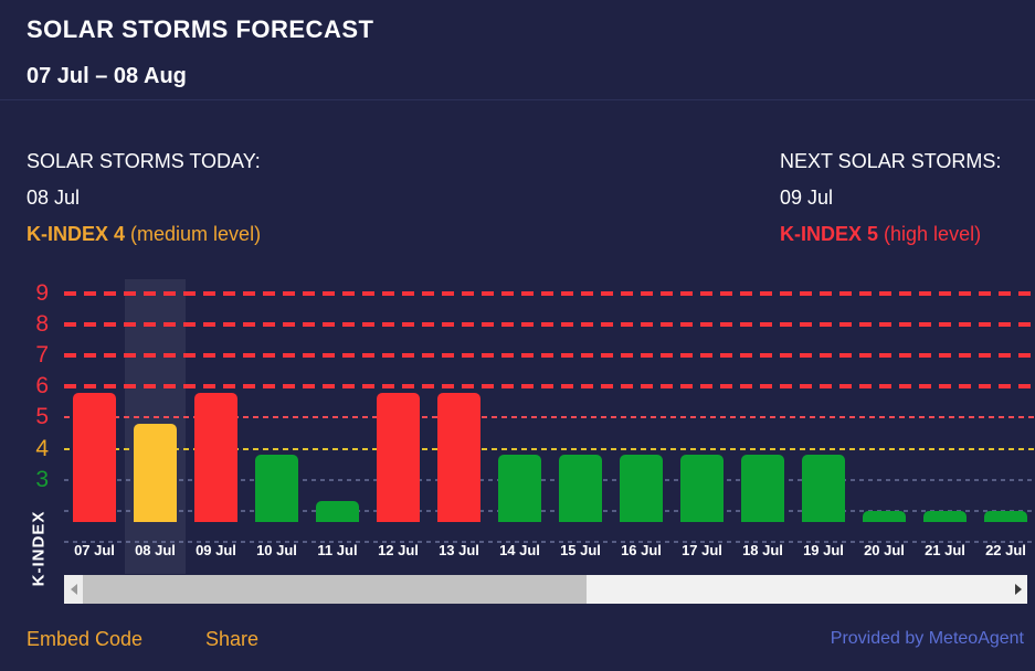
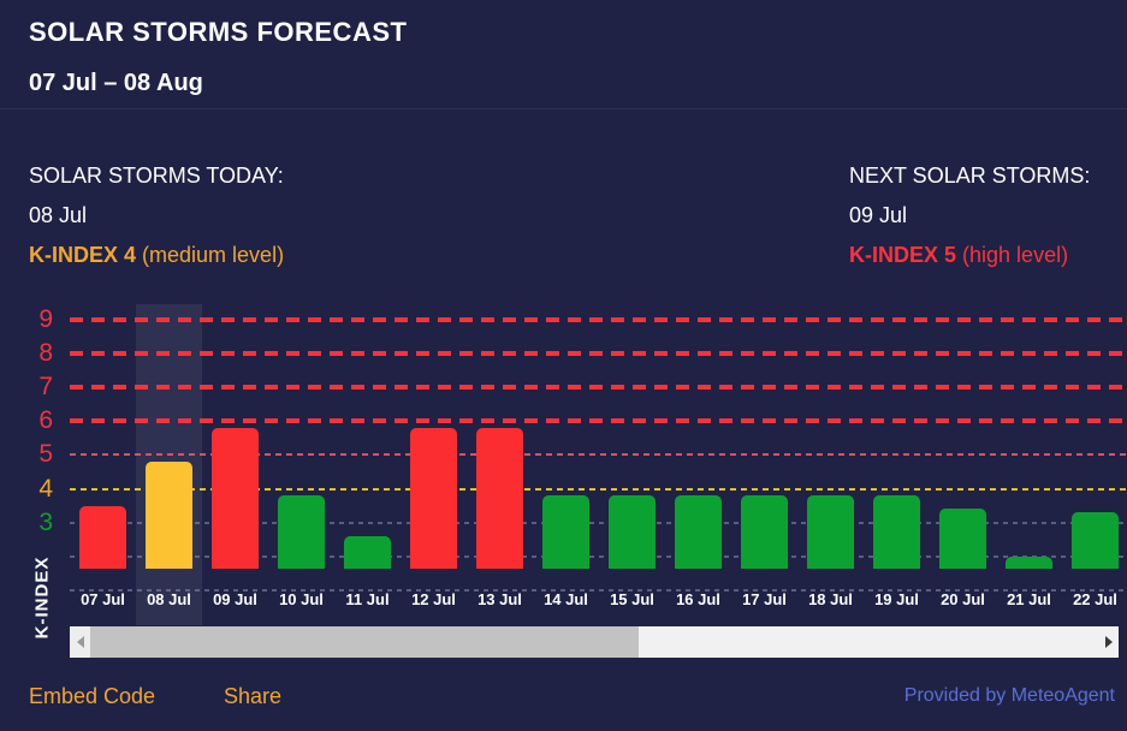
07 Jul: 5.8 -> 3.5
11 Jul: 2.3 -> 2.6
20 Jul: 2.0 -> 3.4
22 Jul: 2.0 -> 3.3
